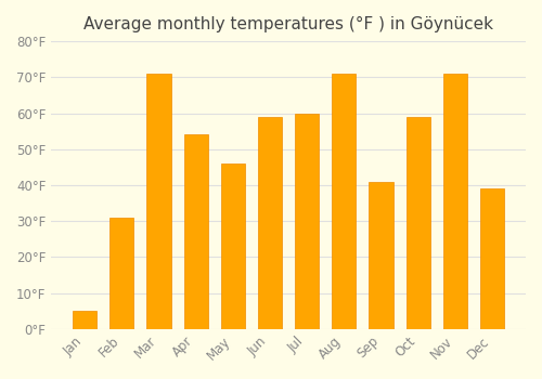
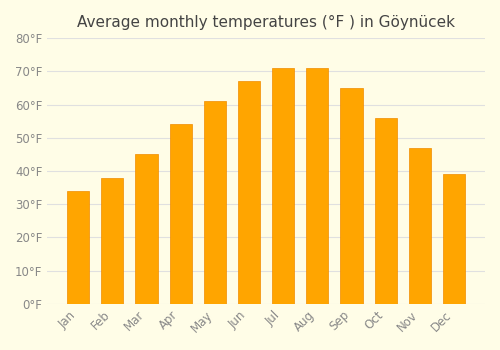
Jan: 5°F -> 34°F
Feb: 31°F -> 38°F
Mar: 71°F -> 45°F
May: 46°F -> 61°F
Jun: 59°F -> 67°F
Jul: 60°F -> 71°F
Sep: 41°F -> 65°F
Oct: 59°F -> 56°F
Nov: 71°F -> 47°F
